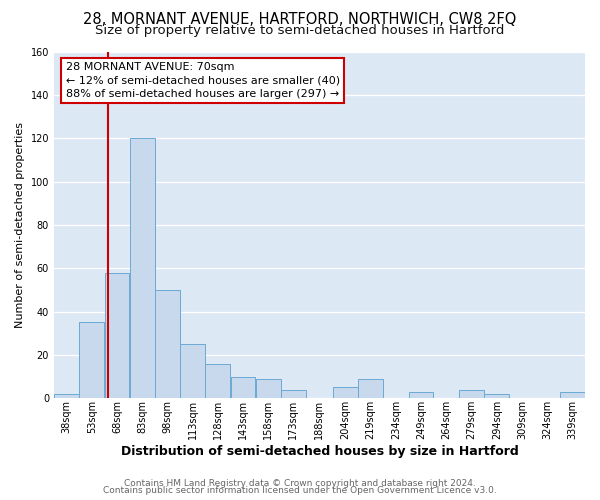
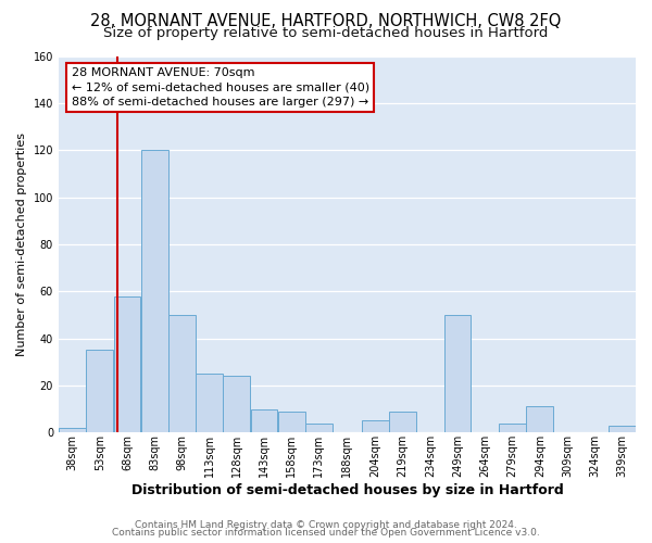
128sqm: 16 -> 24
249sqm: 3 -> 50
294sqm: 2 -> 11
